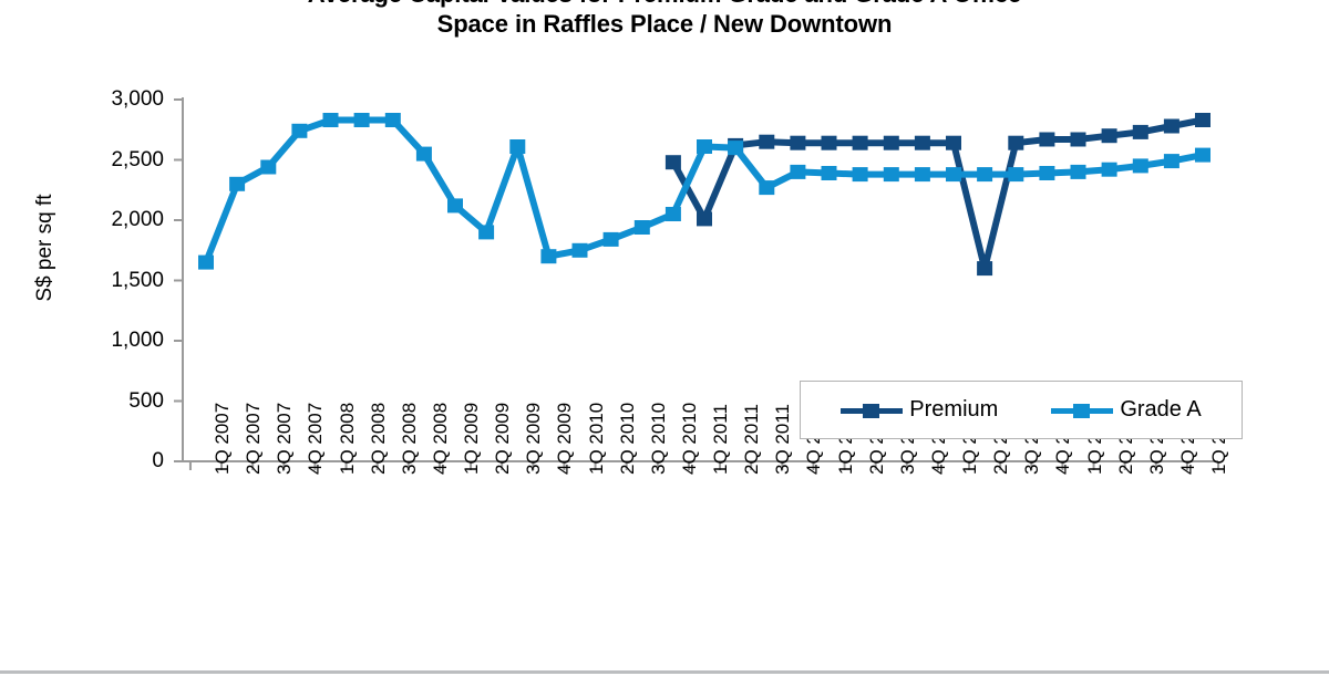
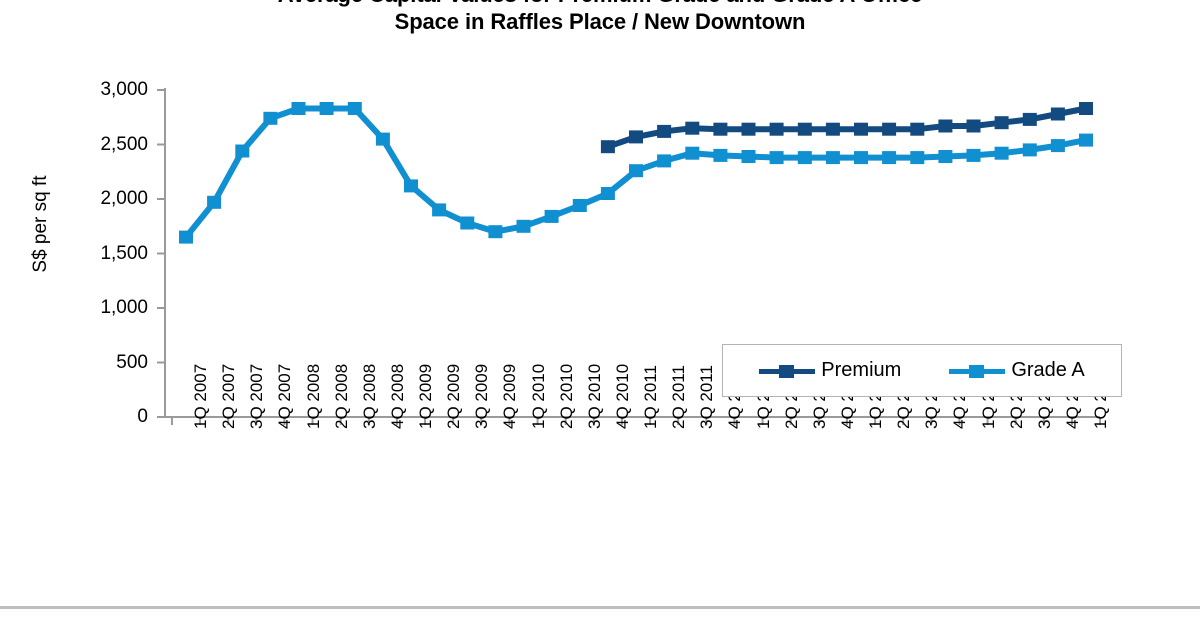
Grade A/2Q 2007: 2300 -> 1970
Grade A/3Q 2009: 2610 -> 1780
Premium/1Q 2011: 2010 -> 2570
Grade A/1Q 2011: 2610 -> 2260
Grade A/2Q 2011: 2600 -> 2350
Grade A/3Q 2011: 2270 -> 2420
Premium/2Q 2013: 1600 -> 2640
